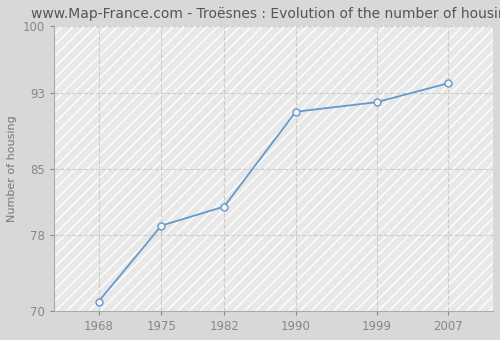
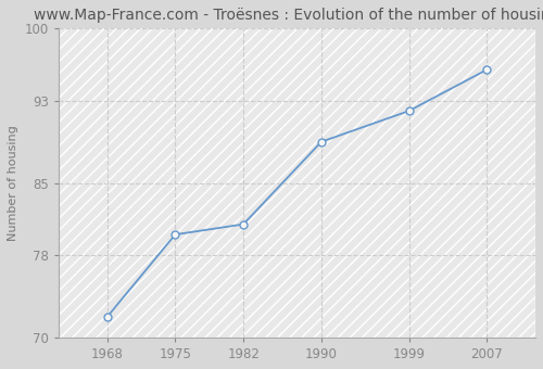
1968: 71 -> 72
1975: 79 -> 80
1990: 91 -> 89
2007: 94 -> 96
